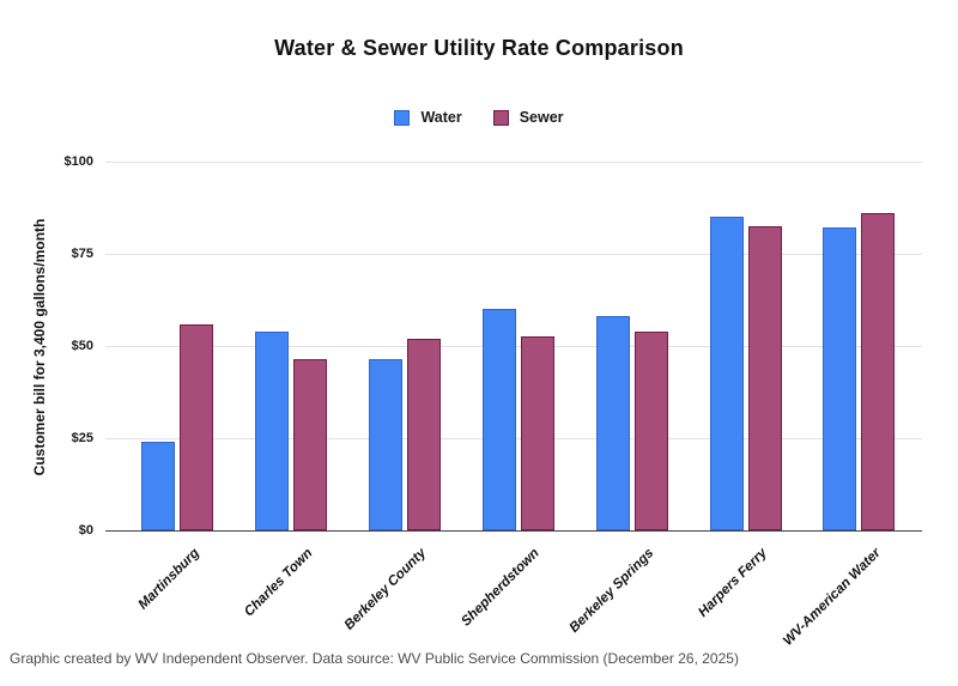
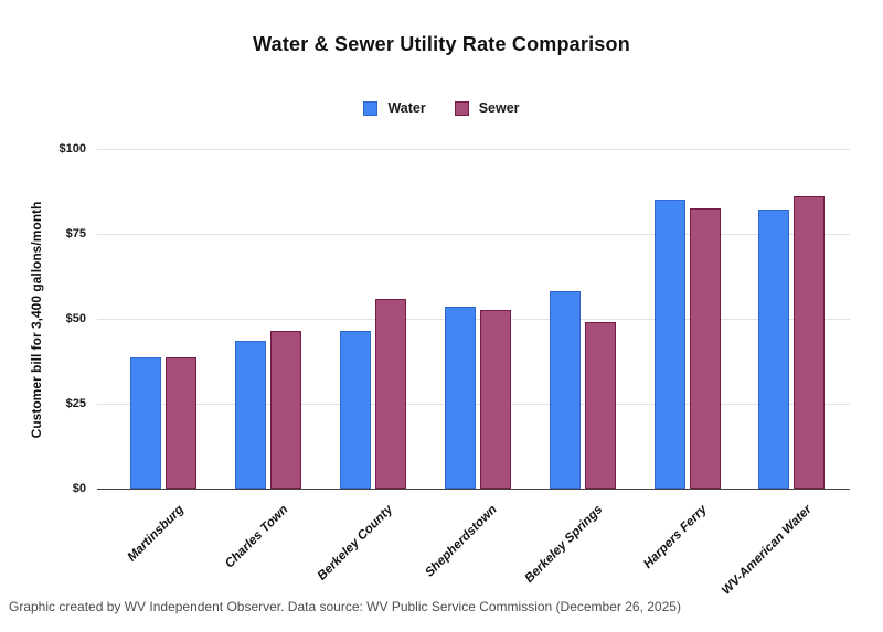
Water/Martinsburg: $24 -> $38
Sewer/Martinsburg: $56 -> $38
Water/Charles Town: $54 -> $44
Sewer/Berkeley County: $52 -> $56
Water/Shepherdstown: $60 -> $54
Sewer/Berkeley Springs: $54 -> $49
